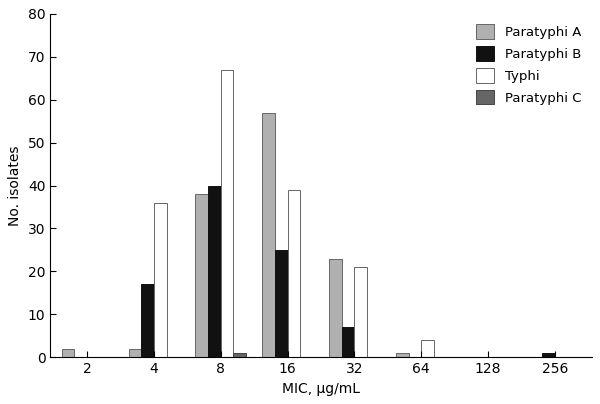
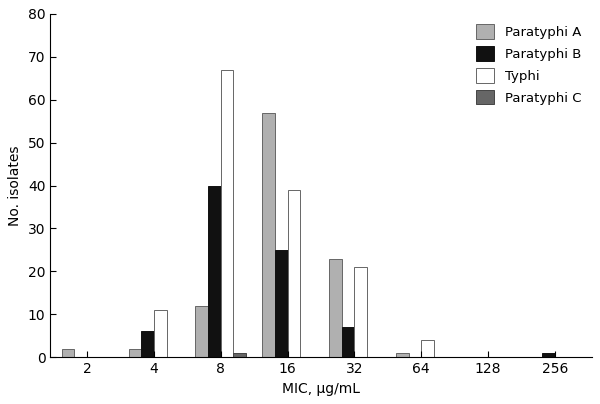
Paratyphi B/4: 17 -> 6
Typhi/4: 36 -> 11
Paratyphi A/8: 38 -> 12
